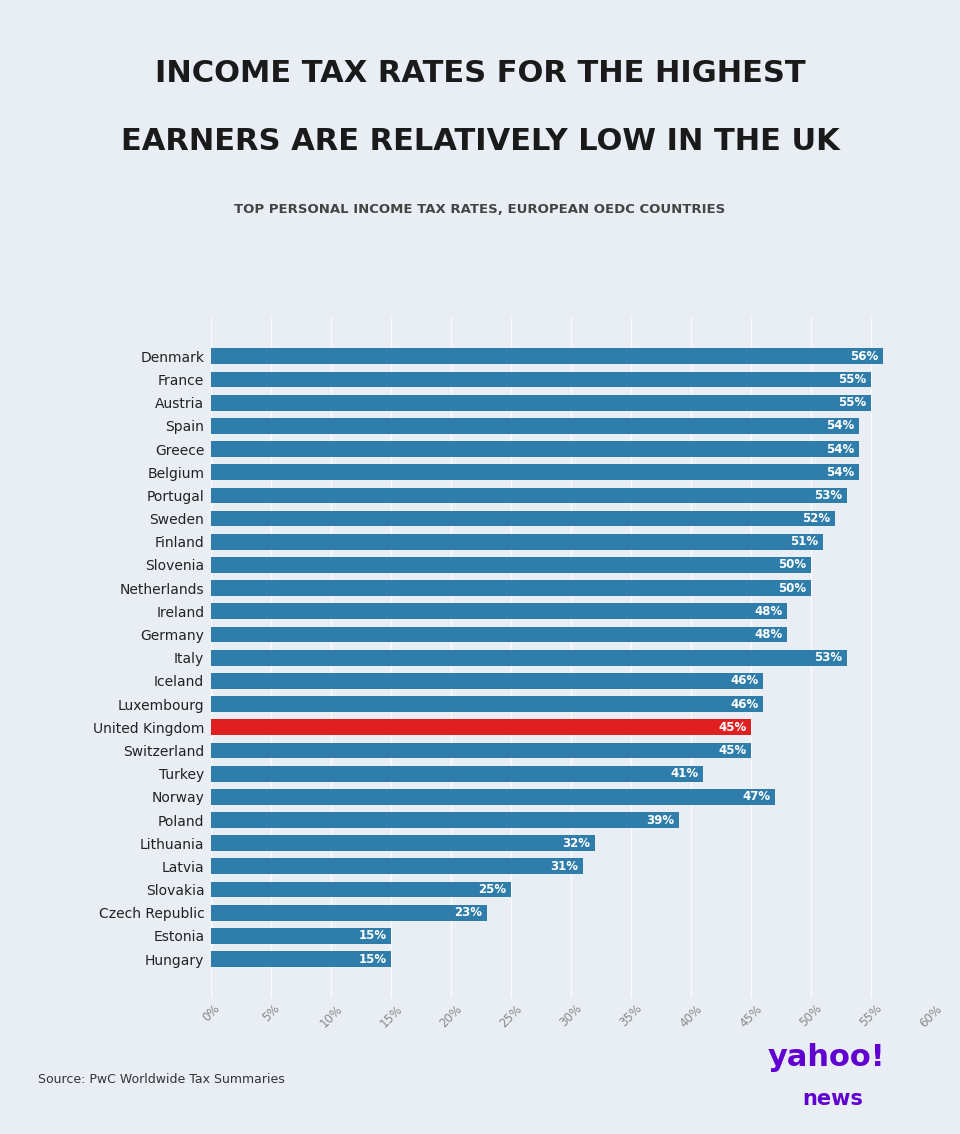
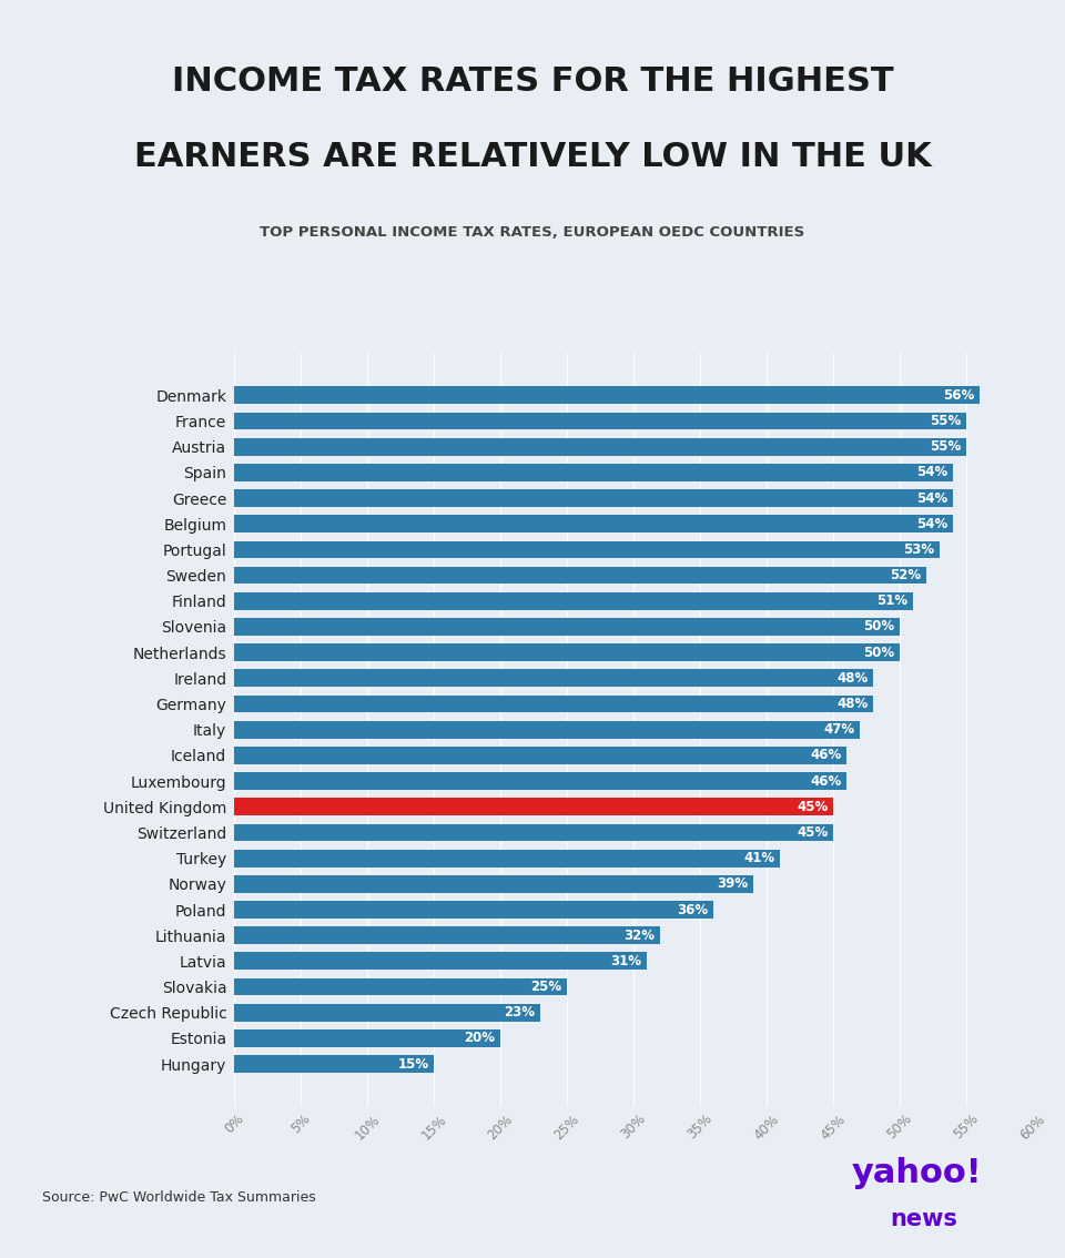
Italy: 53% -> 47%
Norway: 47% -> 39%
Poland: 39% -> 36%
Estonia: 15% -> 20%
